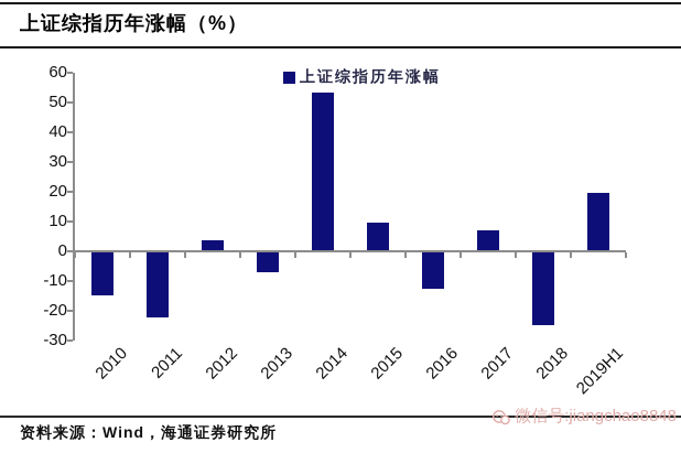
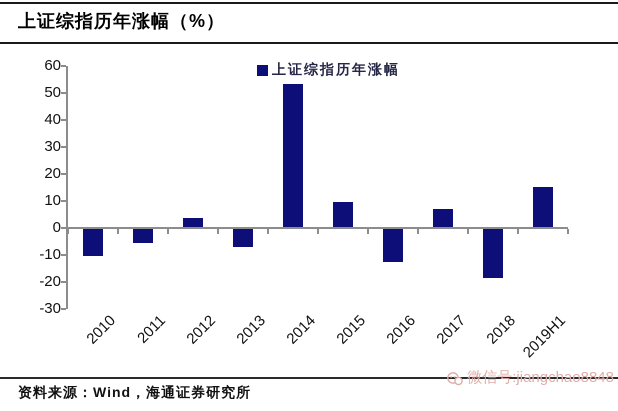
2010: -14 -> -10
2011: -22 -> -5
2018: -25 -> -18
2019H1: 19 -> 15
